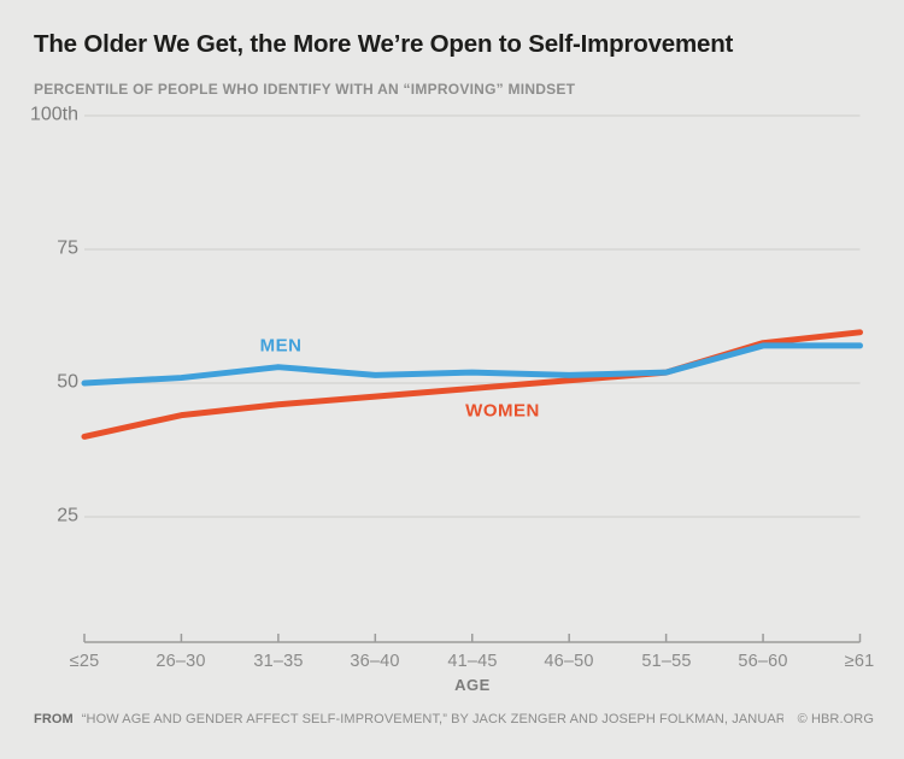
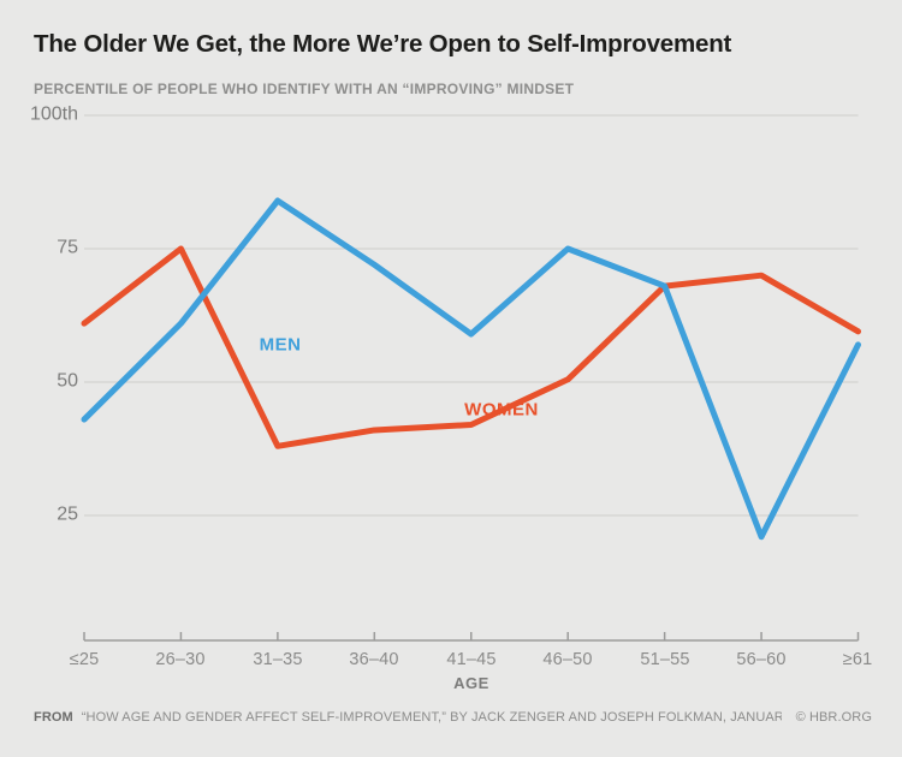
MEN/≤25: 50 -> 43
WOMEN/≤25: 40 -> 61
MEN/26–30: 51 -> 61
WOMEN/26–30: 44 -> 75
MEN/31–35: 53 -> 84
WOMEN/31–35: 46 -> 38
MEN/36–40: 52 -> 72
WOMEN/36–40: 48 -> 41
MEN/41–45: 52 -> 59
WOMEN/41–45: 49 -> 42
MEN/46–50: 52 -> 75
MEN/51–55: 52 -> 68
WOMEN/51–55: 52 -> 68
MEN/56–60: 57 -> 21
WOMEN/56–60: 58 -> 70
